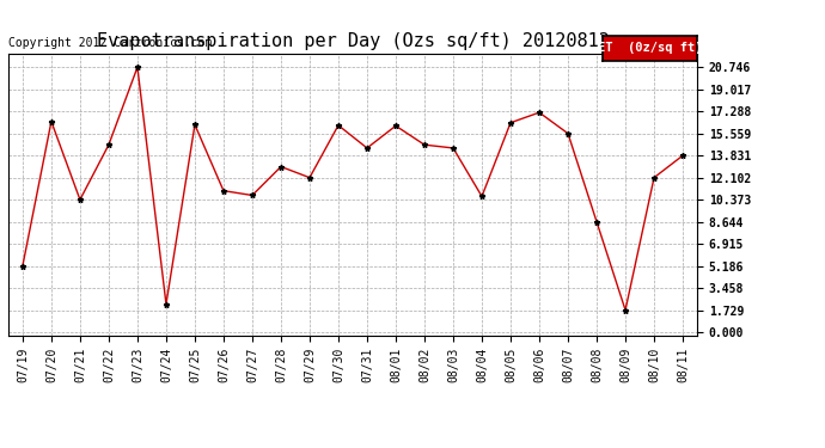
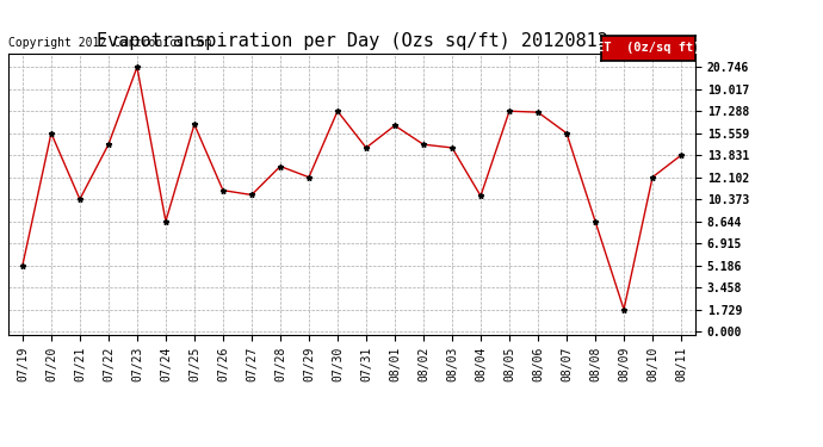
07/20: 16.5 -> 15.6
07/24: 2.2 -> 8.6
07/30: 16.2 -> 17.3
08/05: 16.4 -> 17.3
